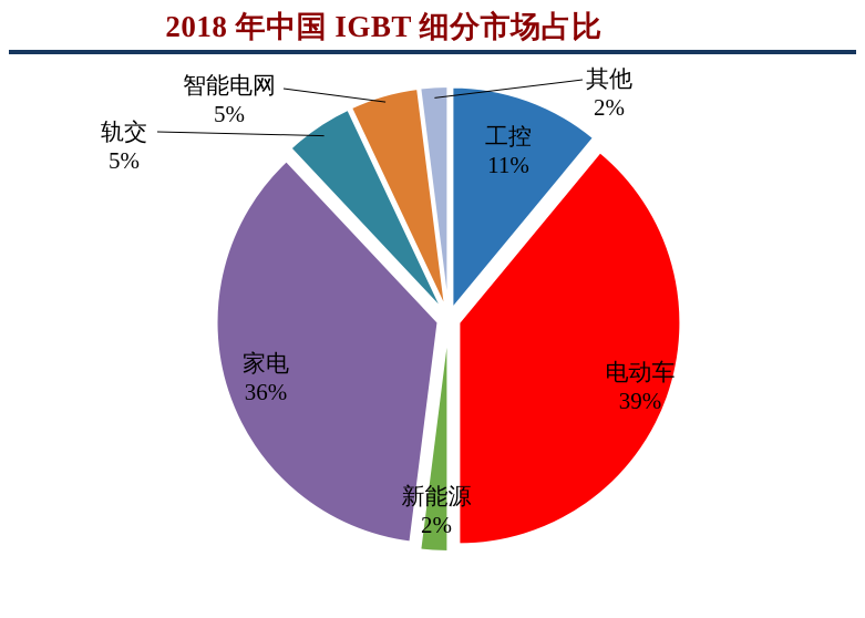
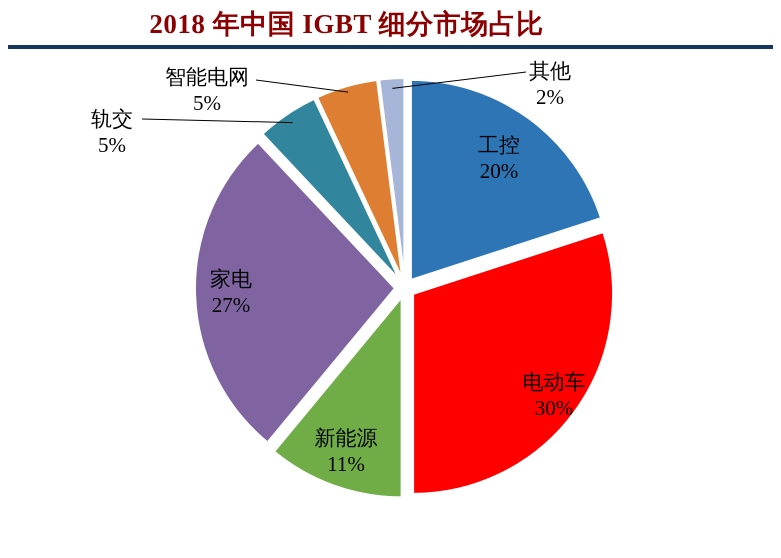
工控: 11% -> 20%
电动车: 39% -> 30%
新能源: 2% -> 11%
家电: 36% -> 27%
